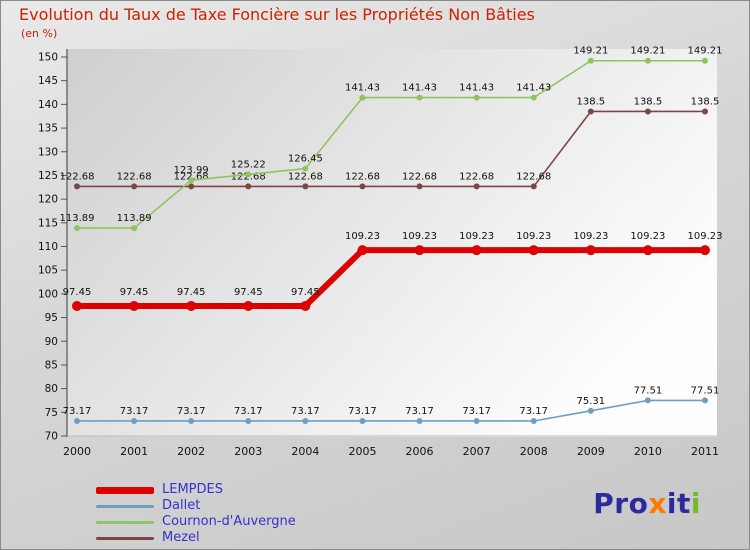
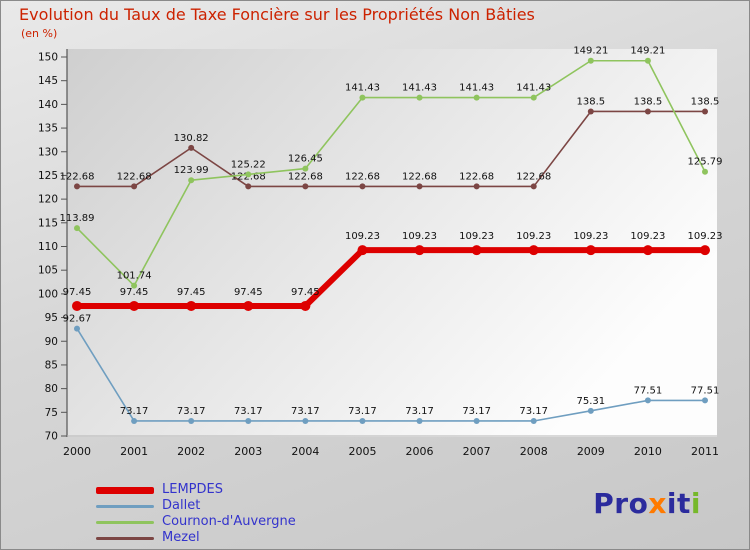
Dallet/2000: 73.17 -> 92.67
Cournon-d'Auvergne/2001: 113.89 -> 101.74
Mezel/2002: 122.68 -> 130.82
Cournon-d'Auvergne/2011: 149.21 -> 125.79
